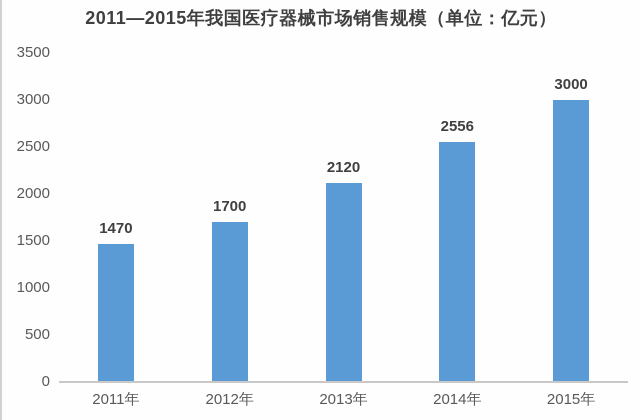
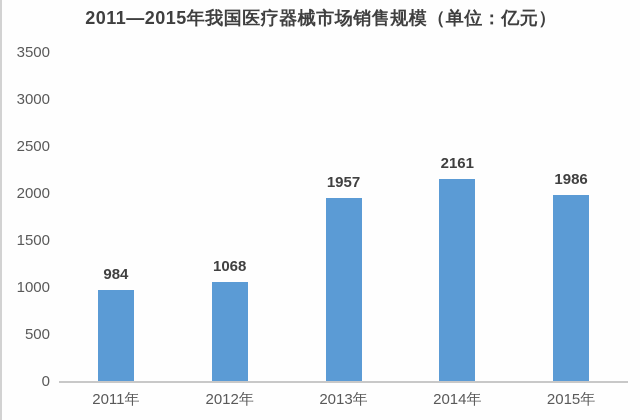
2011年: 1470 -> 984
2012年: 1700 -> 1068
2013年: 2120 -> 1957
2014年: 2556 -> 2161
2015年: 3000 -> 1986
